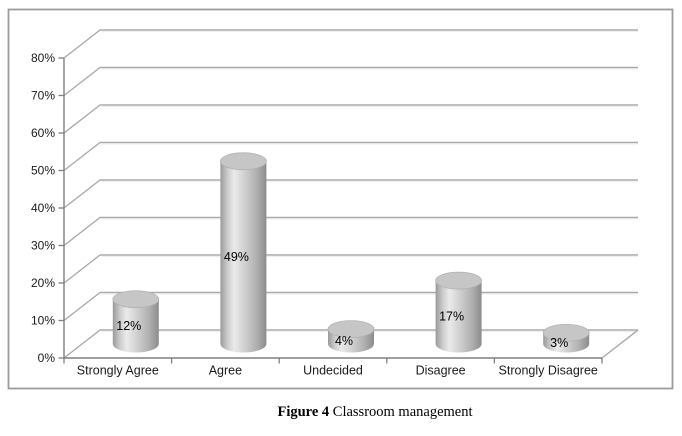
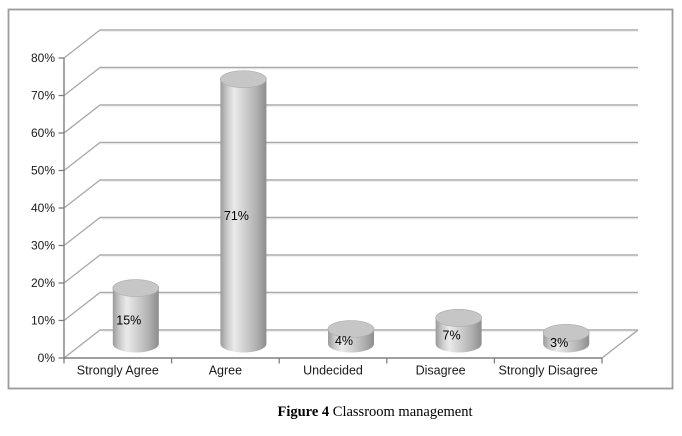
Strongly Agree: 12% -> 15%
Agree: 49% -> 71%
Disagree: 17% -> 7%
